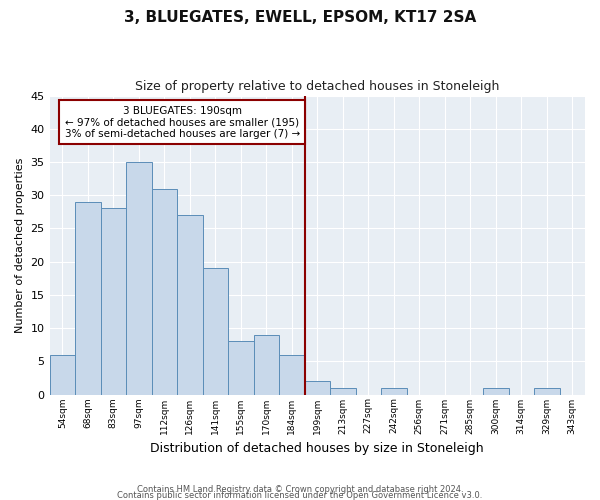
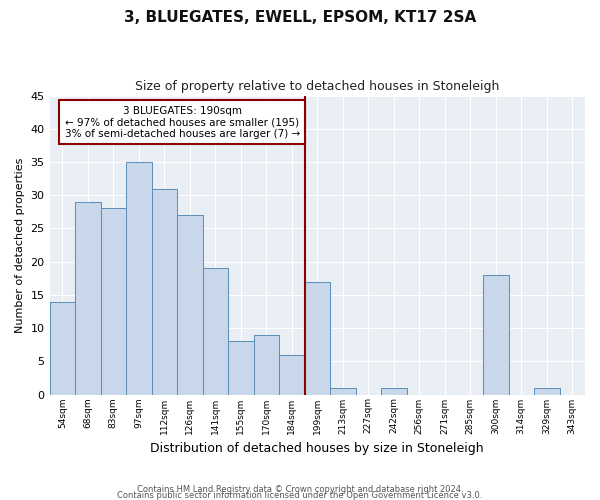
54sqm: 6 -> 14
199sqm: 2 -> 17
300sqm: 1 -> 18
